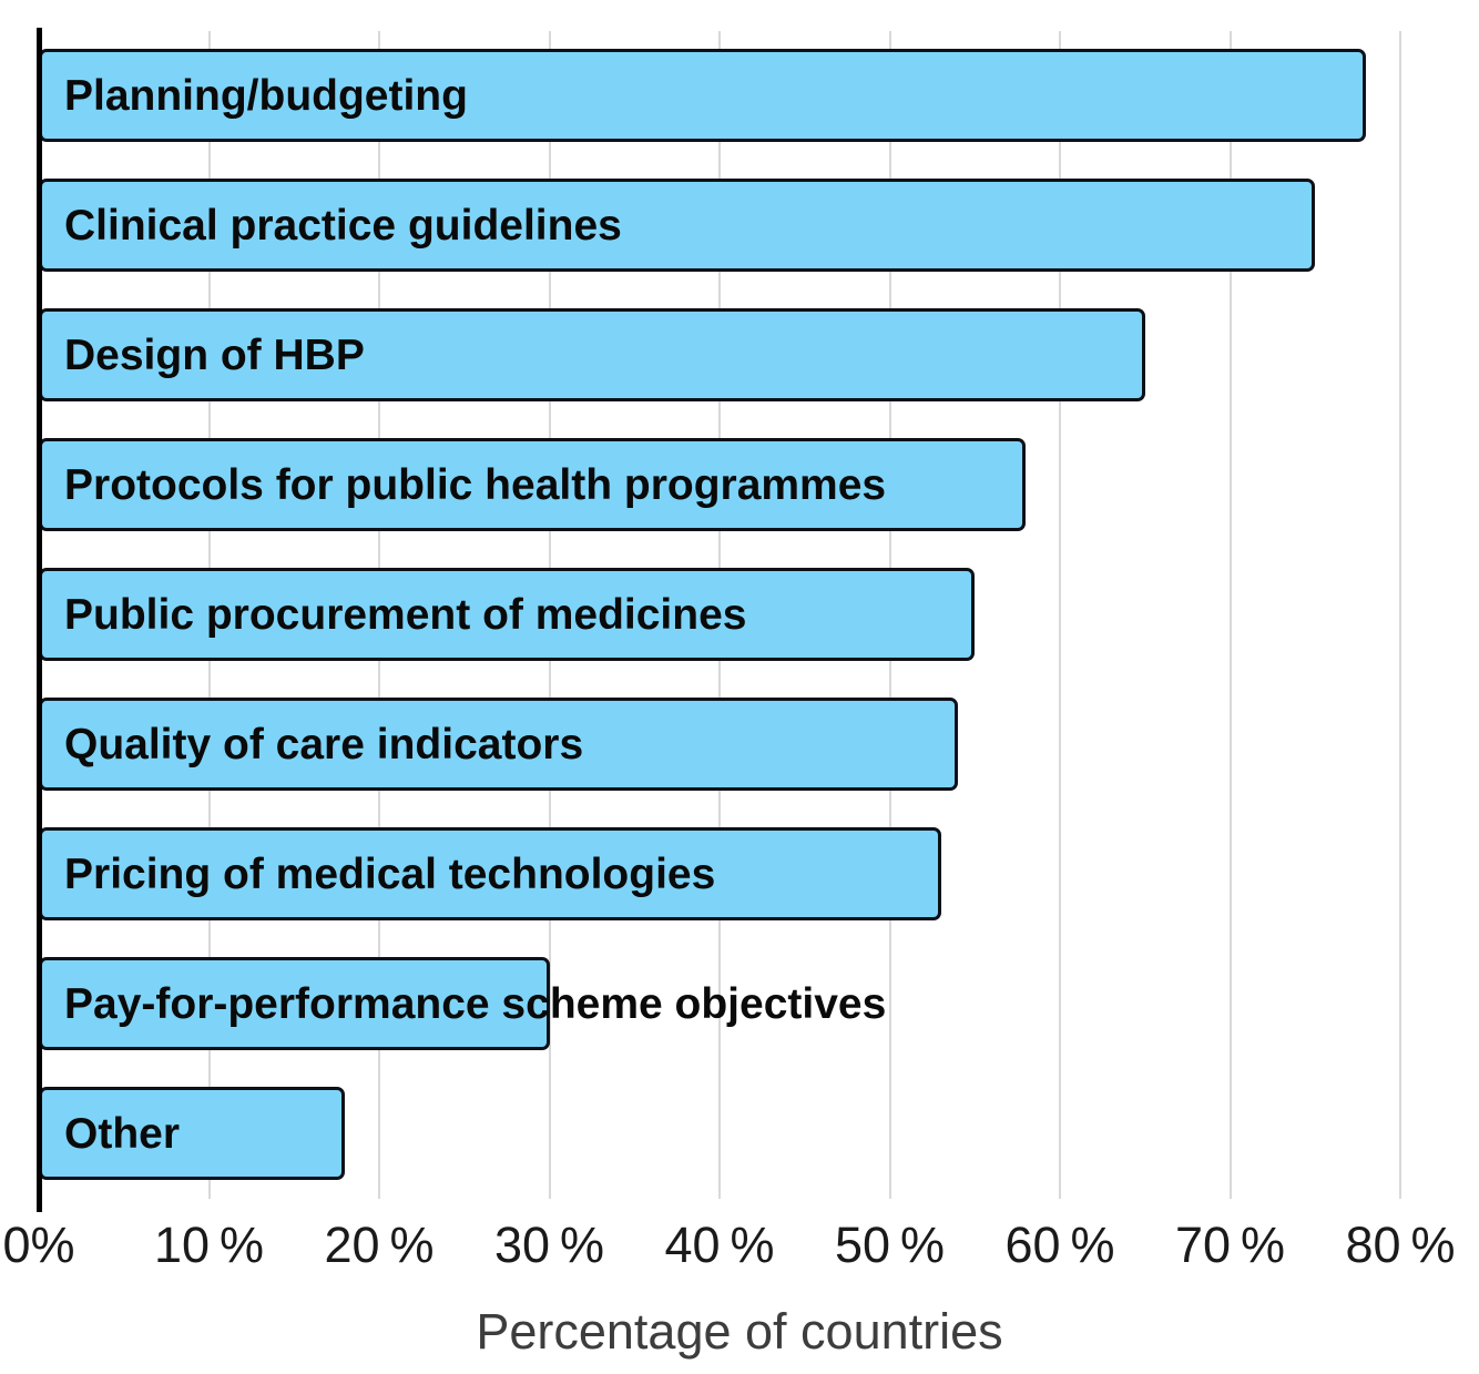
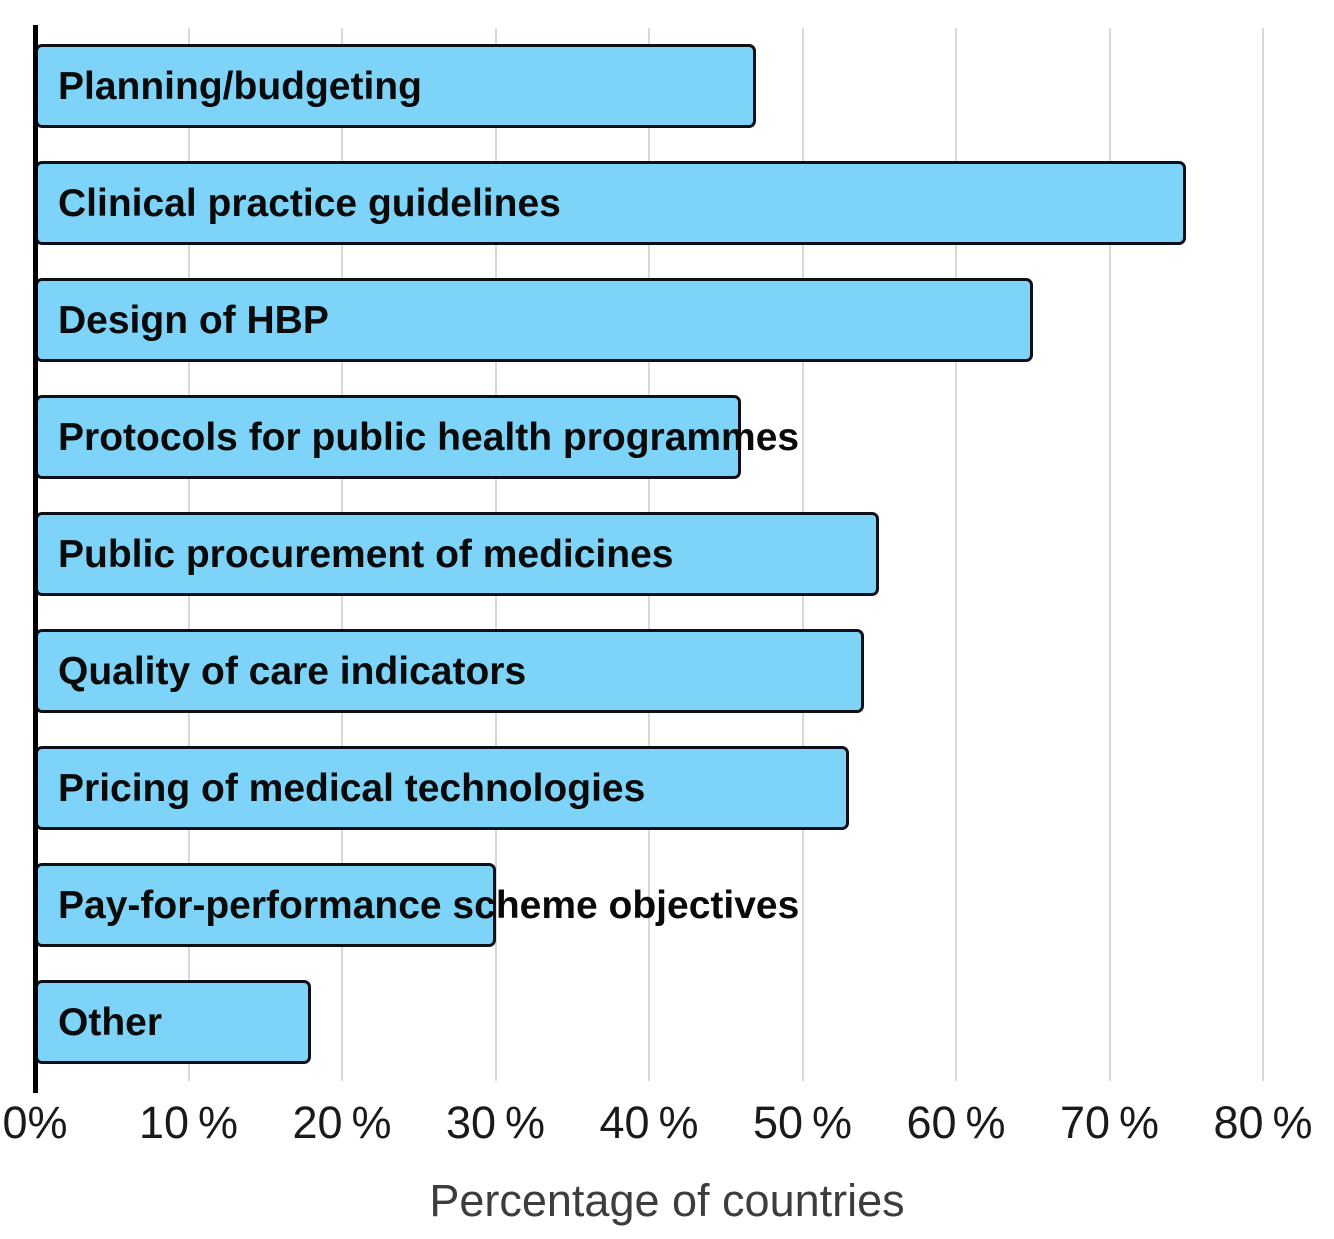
Planning/budgeting: 78% -> 47%
Protocols for public health programmes: 58% -> 46%
